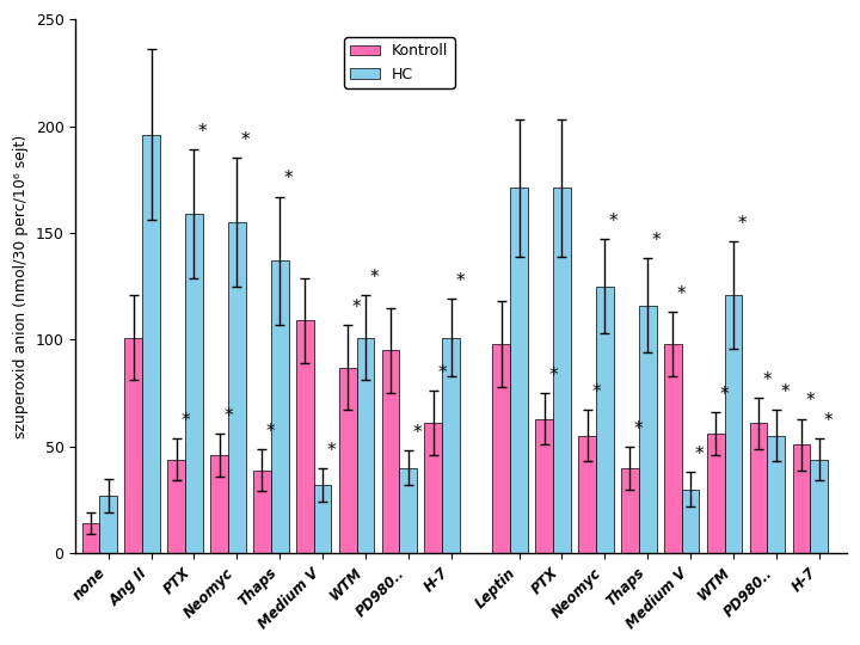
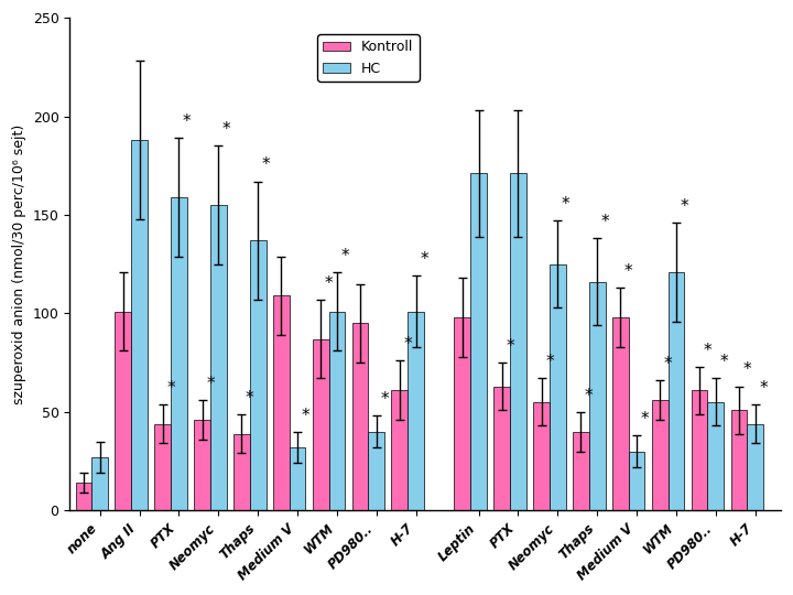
HC/Ang II: 196 -> 188
